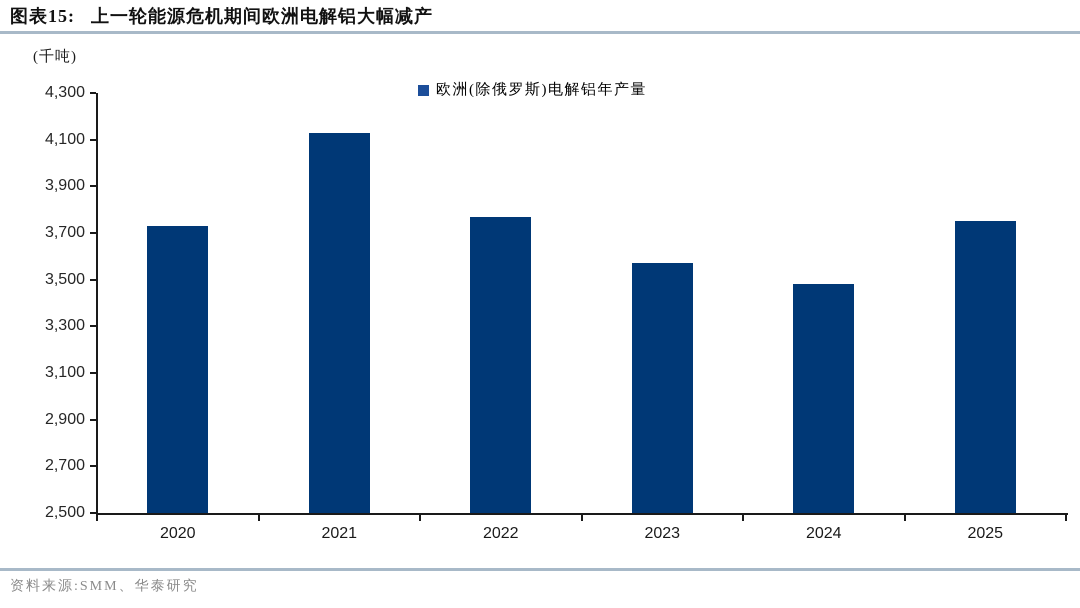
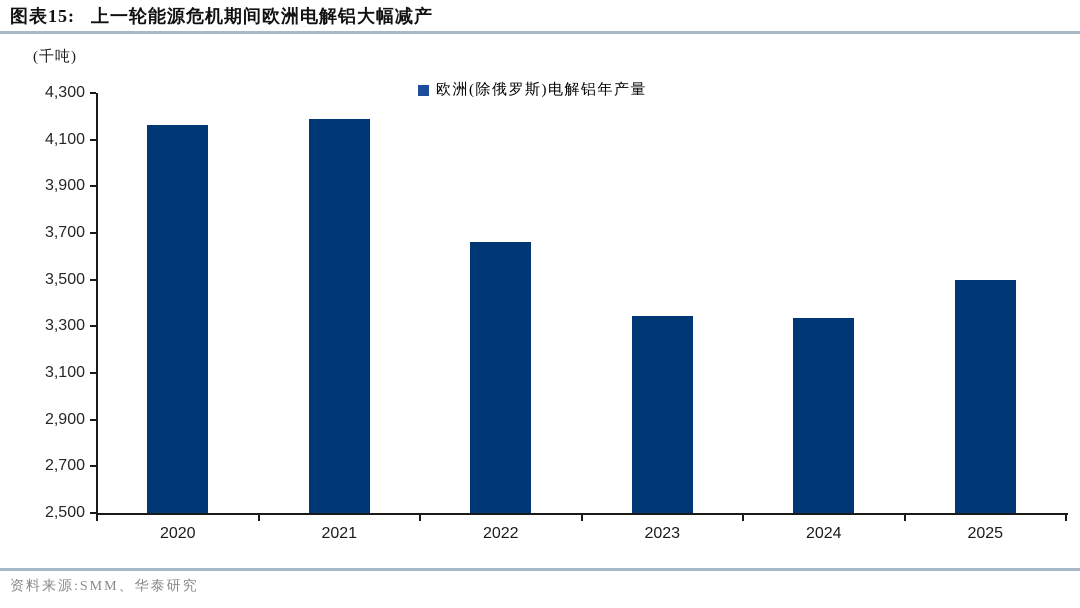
2020: 3730 -> 4160
2021: 4130 -> 4190
2022: 3770 -> 3660
2023: 3570 -> 3340
2024: 3480 -> 3340
2025: 3750 -> 3500
